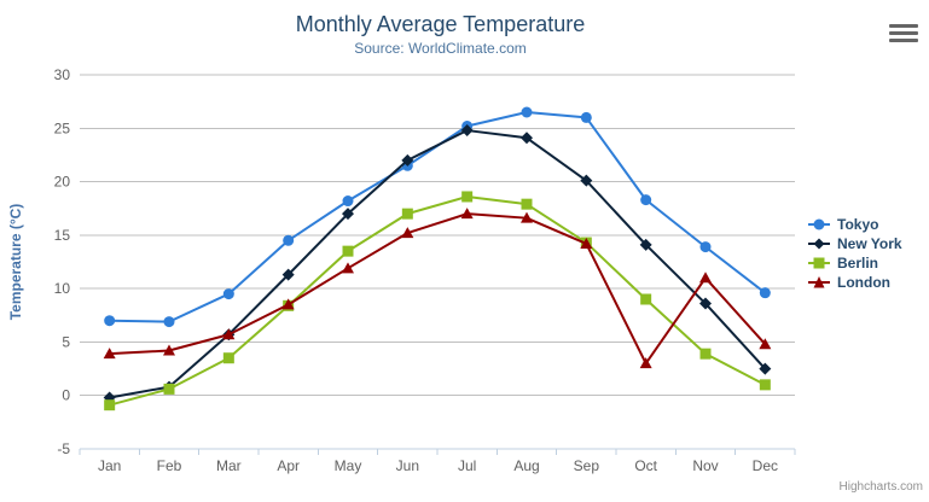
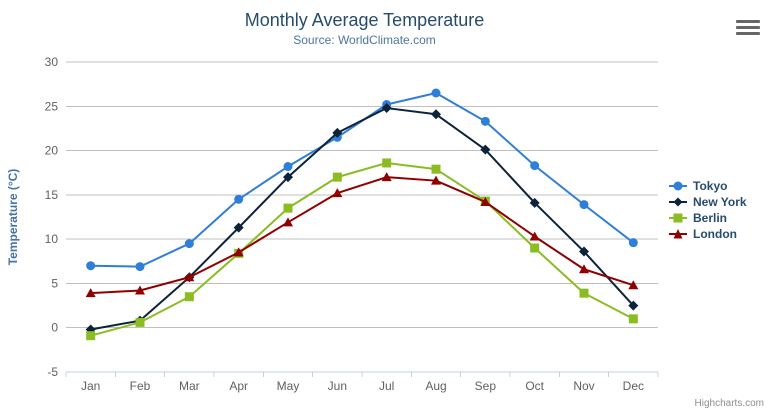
Tokyo/Sep: 26 -> 23
London/Oct: 3 -> 10
London/Nov: 11 -> 7
